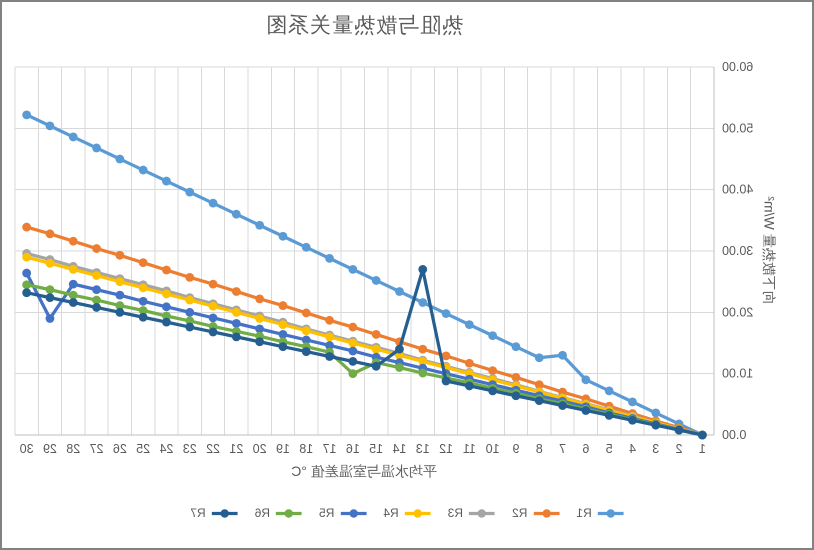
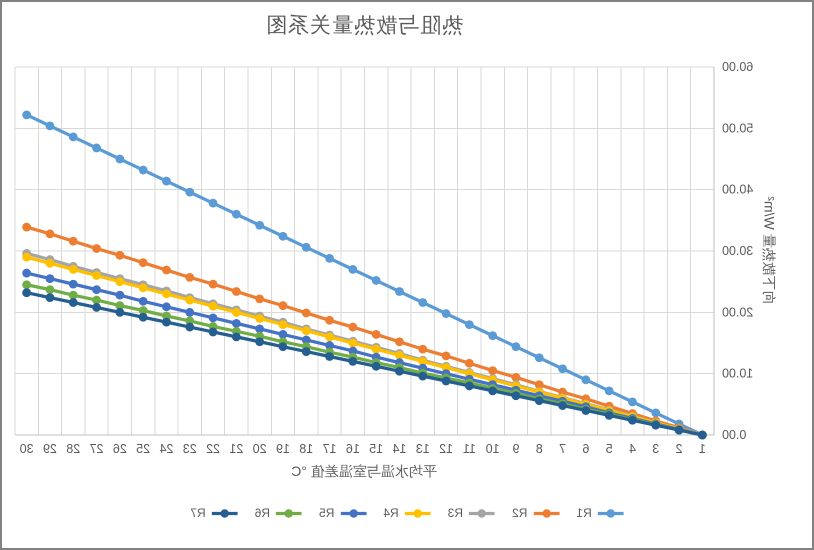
R1/7: 13 -> 11
R7/13: 27 -> 10
R7/14: 14 -> 10
R6/16: 10 -> 13
R5/29: 19 -> 26
